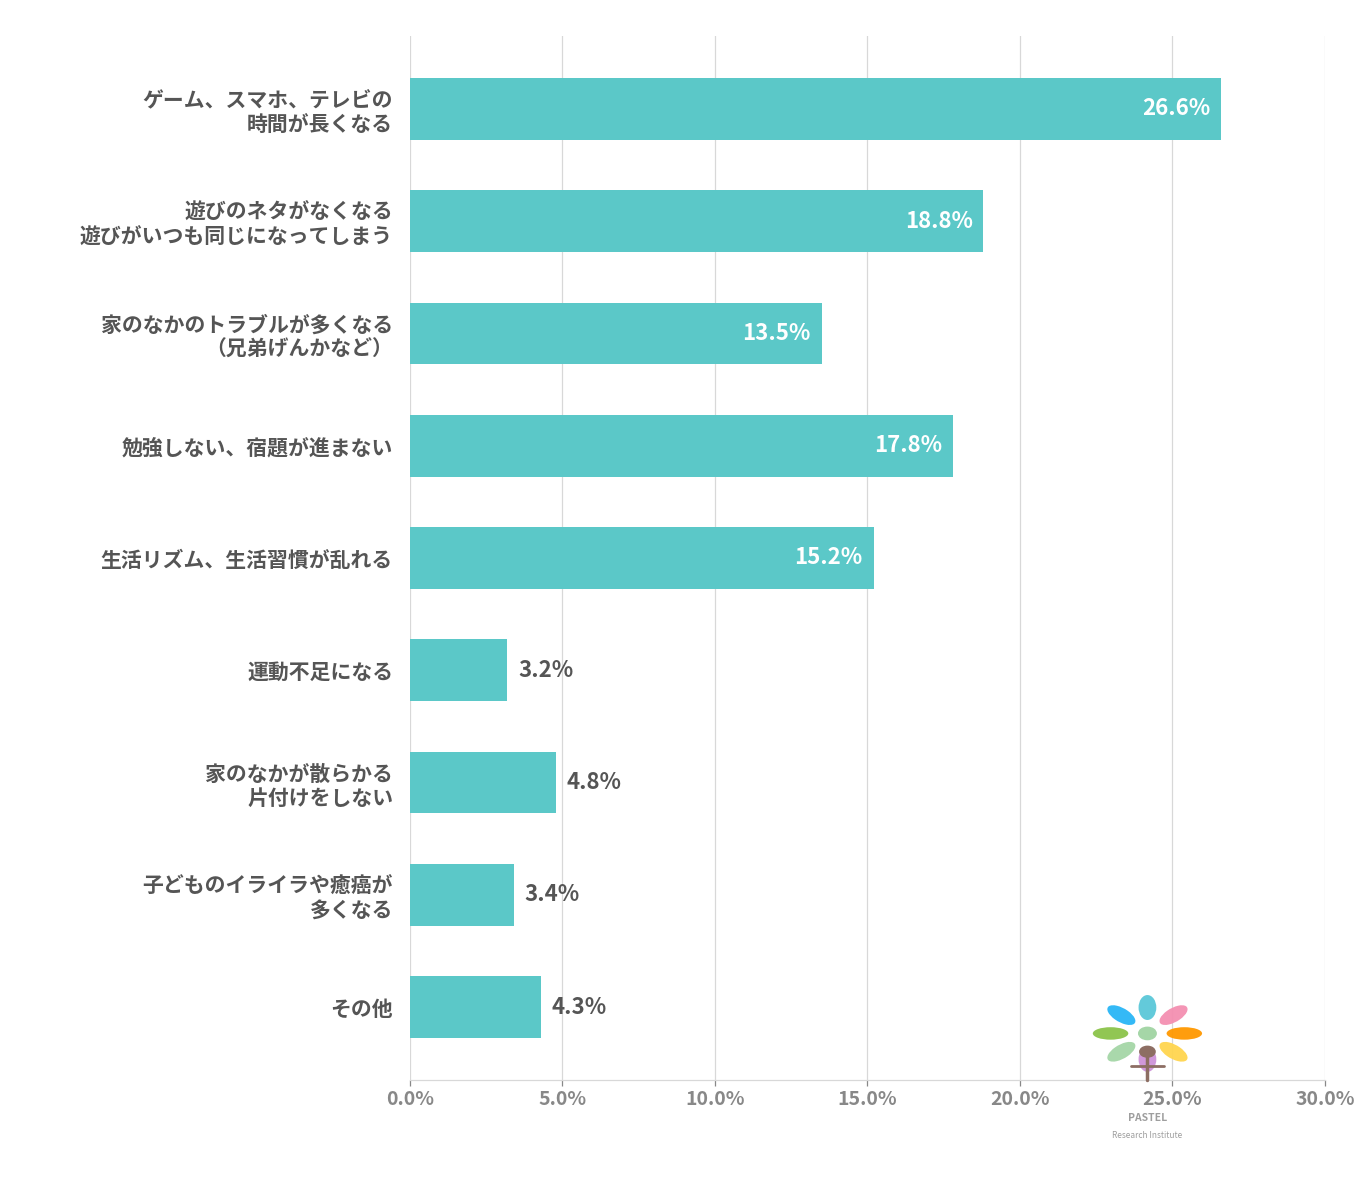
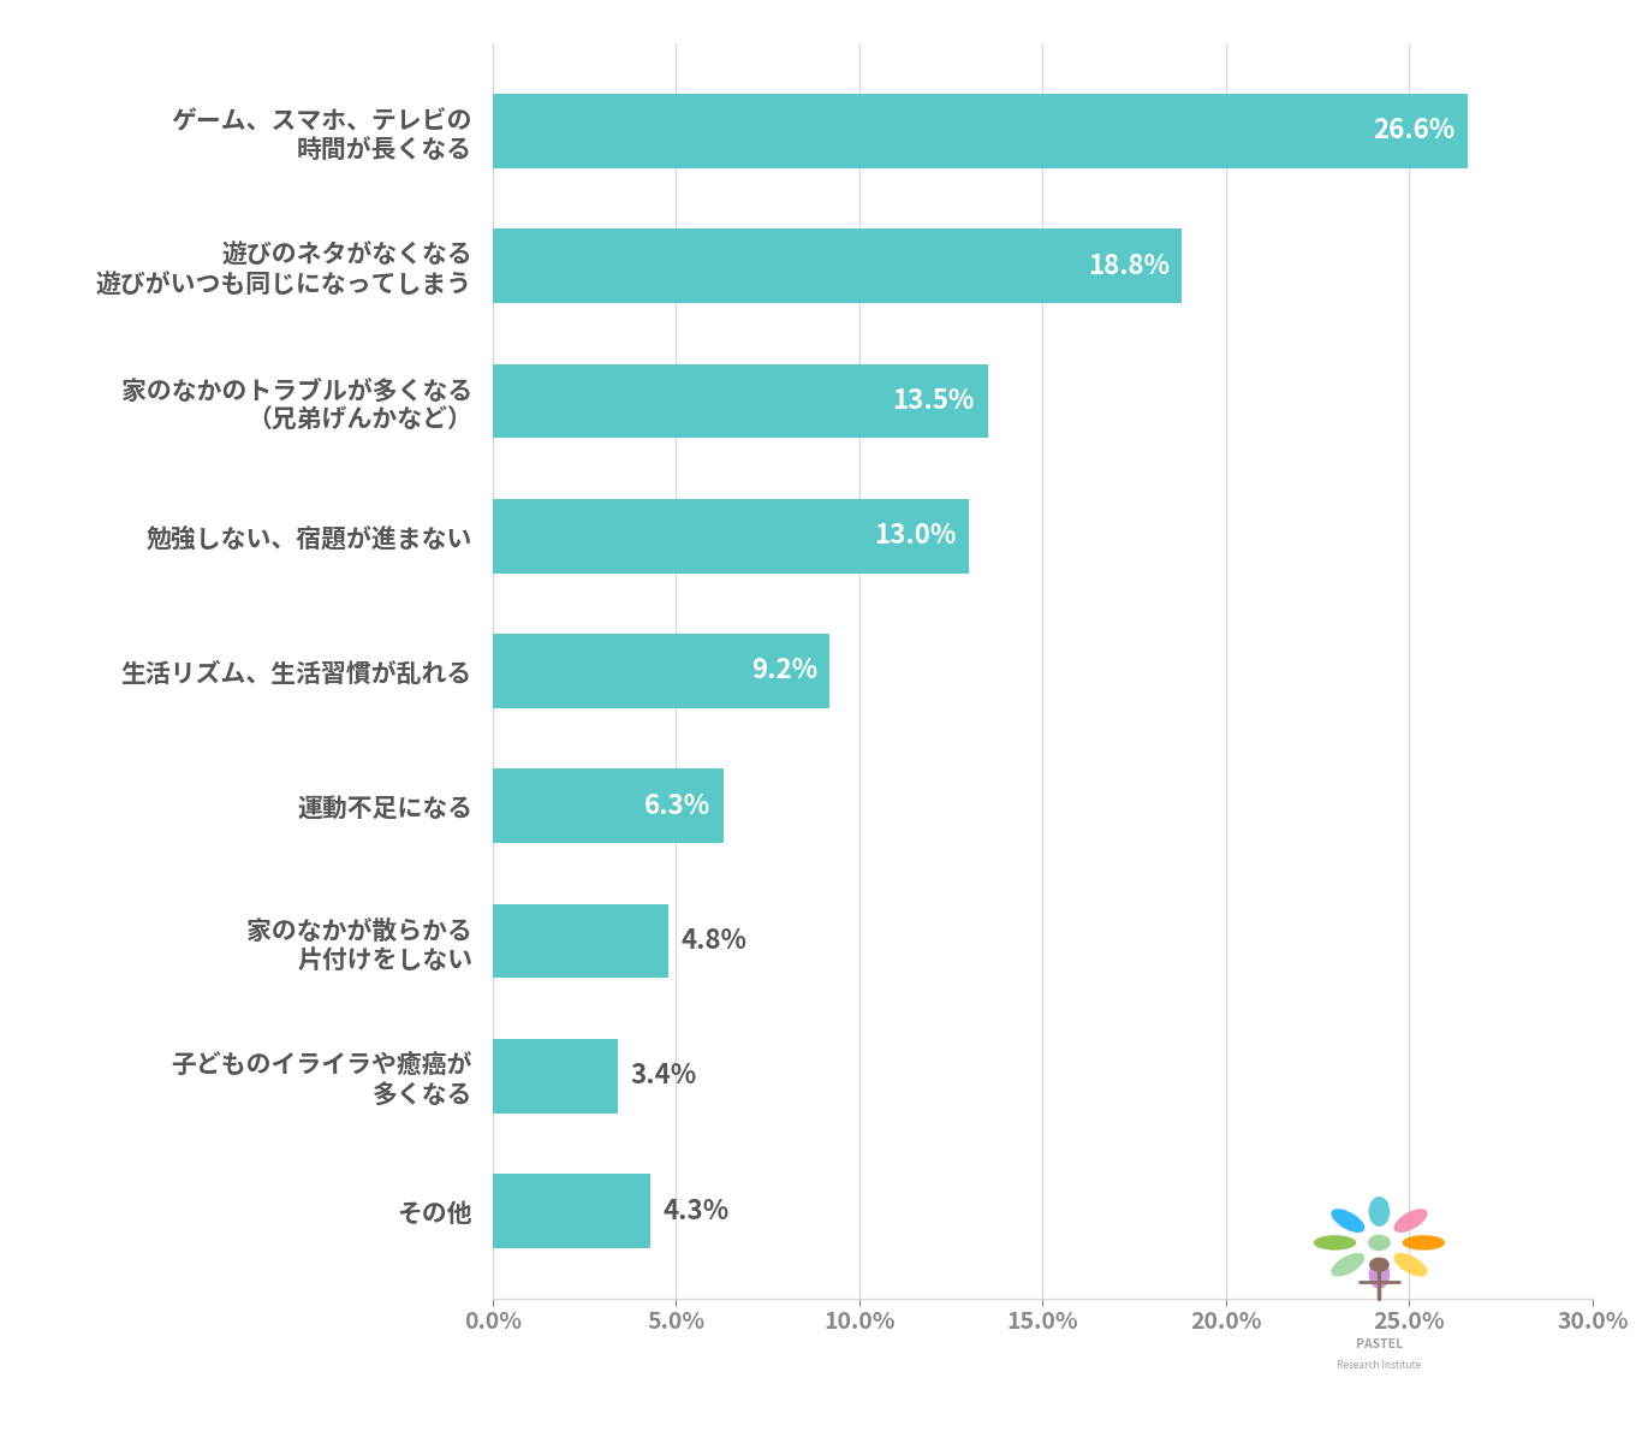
勉強しない、宿題が進まない: 17.8% -> 13.0%
生活リズム、生活習慣が乱れる: 15.2% -> 9.2%
運動不足になる: 3.2% -> 6.3%
